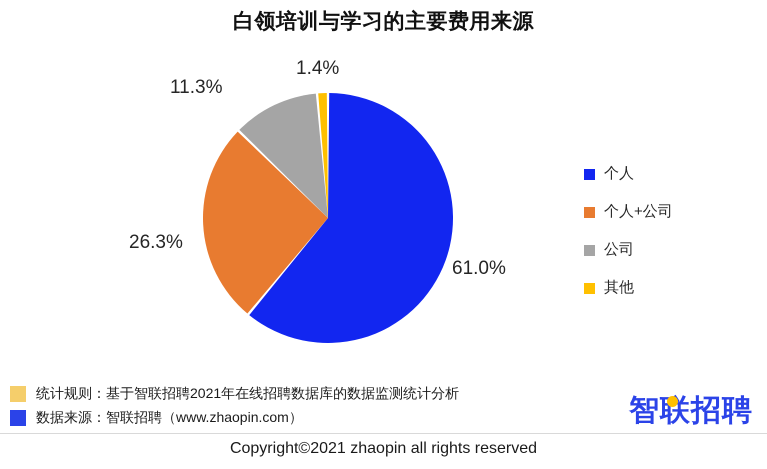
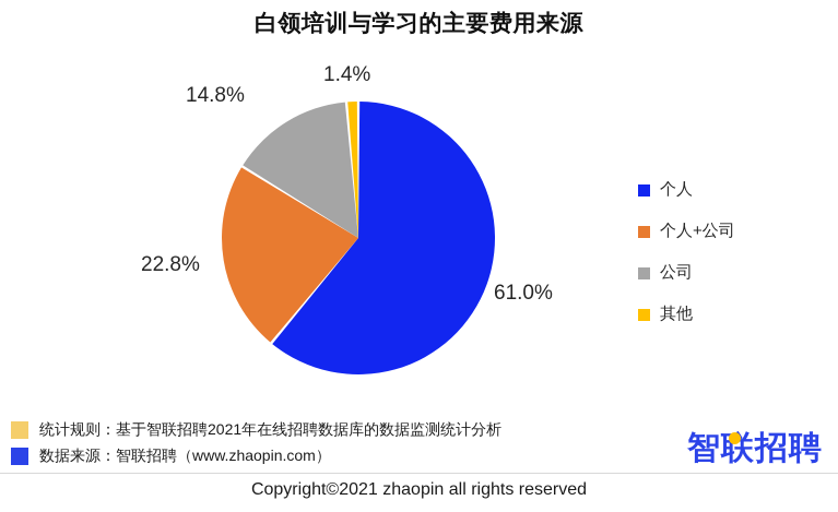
个人+公司: 26.3% -> 22.8%
公司: 11.3% -> 14.8%
